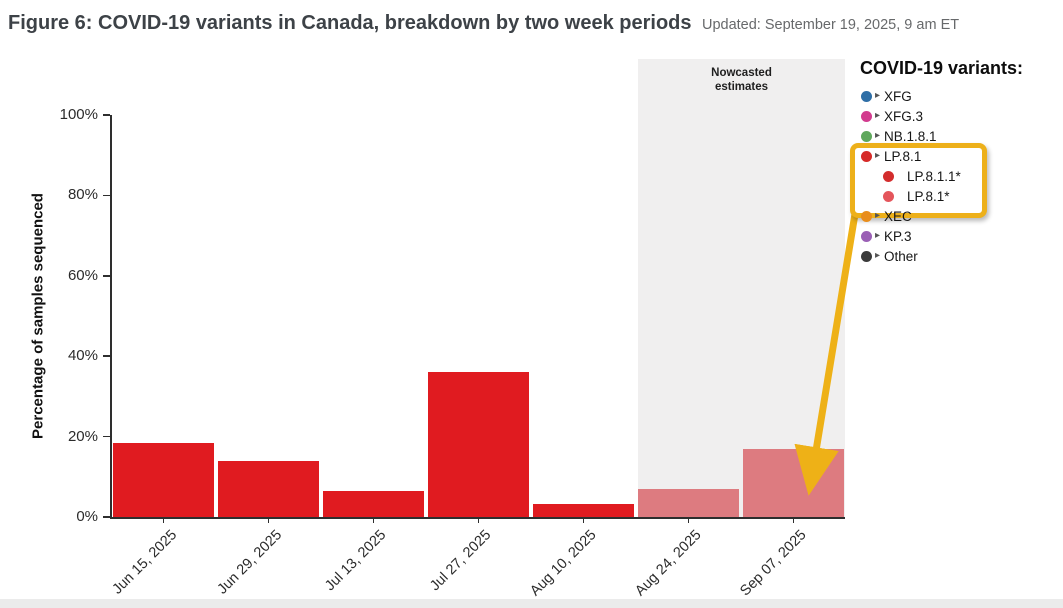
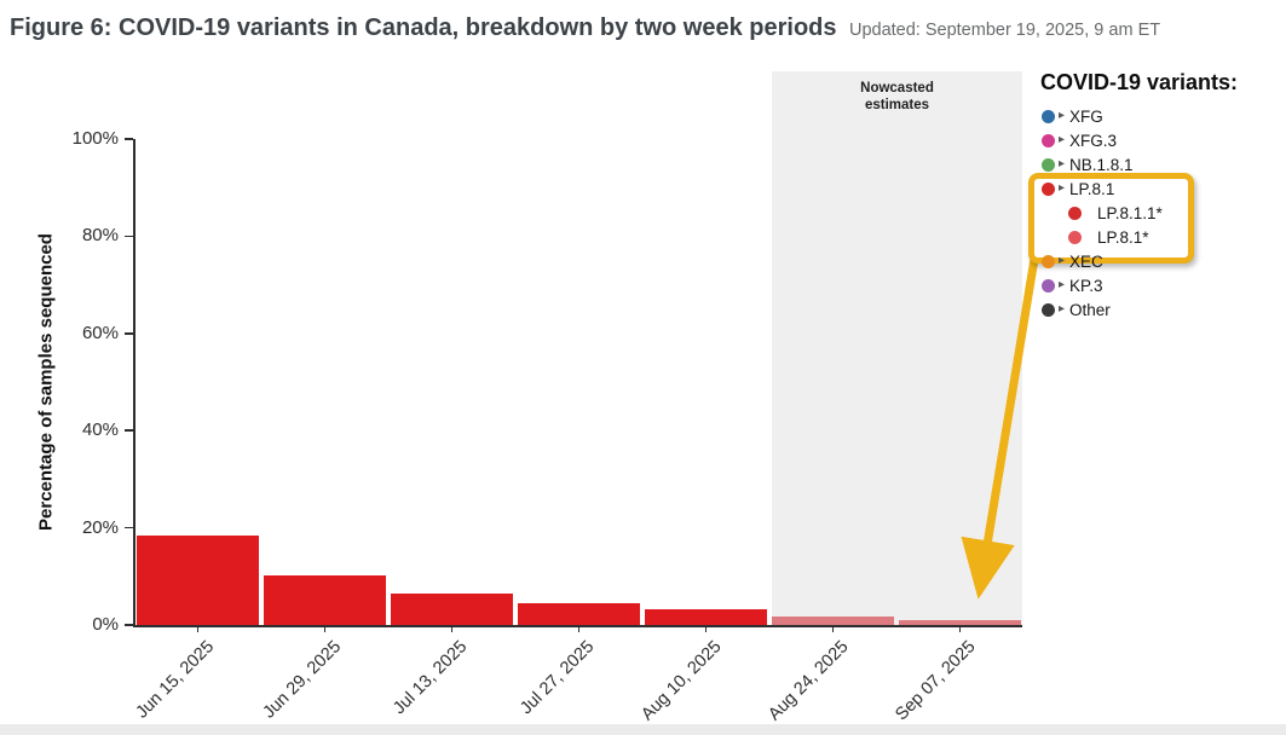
Jun 29, 2025: 14% -> 10%
Jul 27, 2025: 36% -> 4%
Aug 24, 2025: 7% -> 2%
Sep 07, 2025: 17% -> 1%
